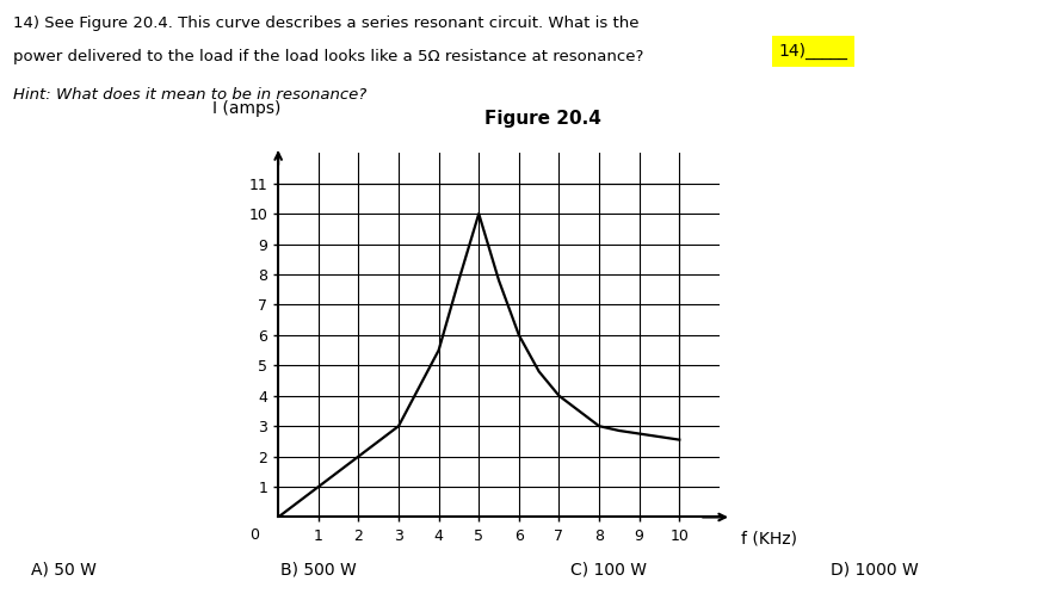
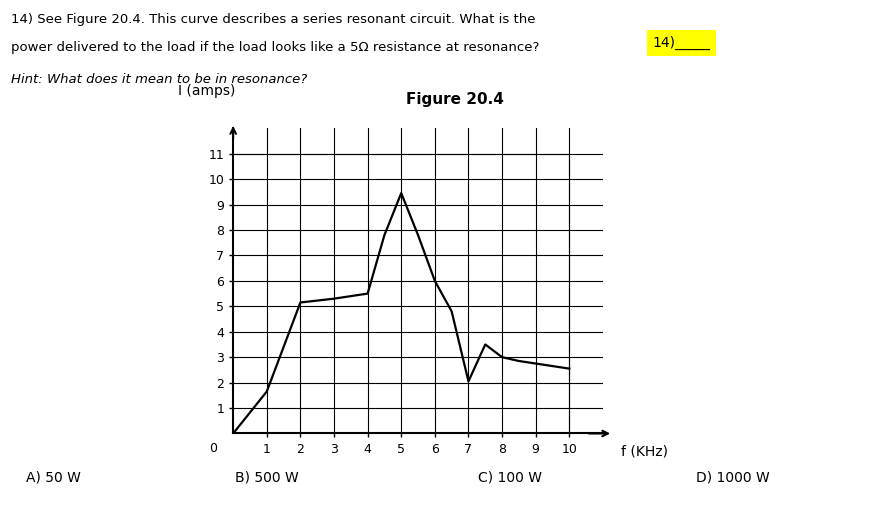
1: 1.00 -> 1.65
2: 2.00 -> 5.15
3: 3.00 -> 5.30
5: 10.00 -> 9.45
7: 4.00 -> 2.05
